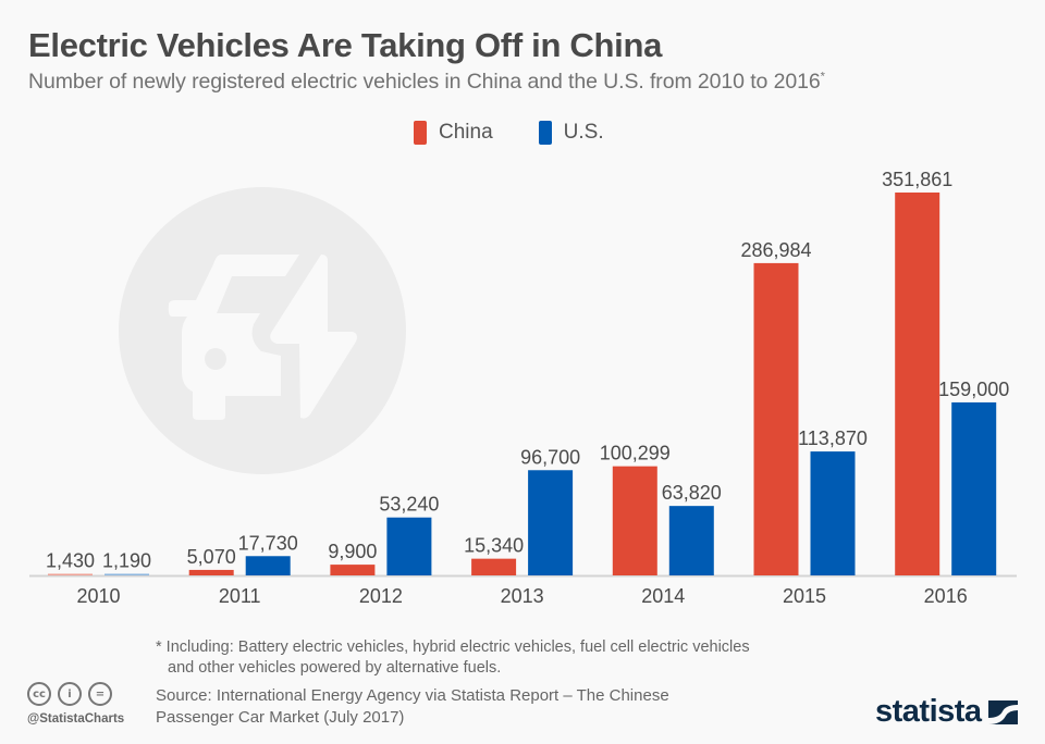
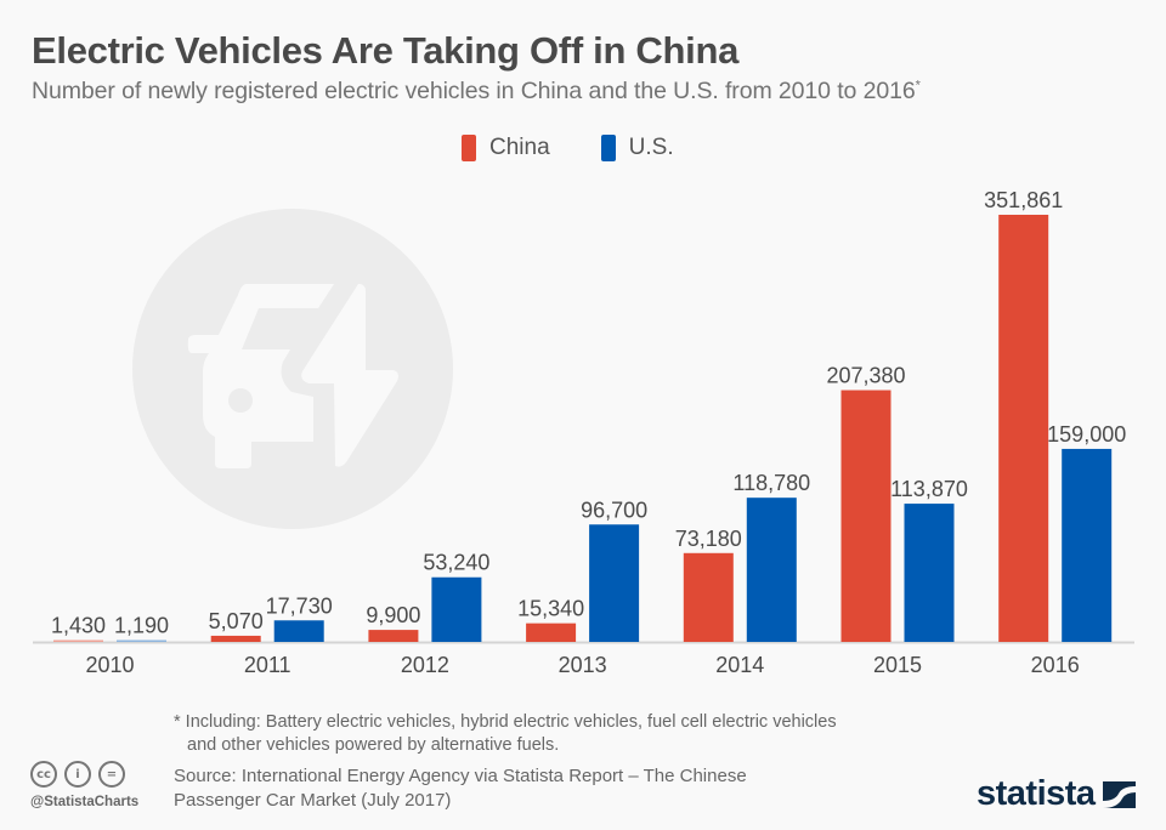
China/2014: 100,299 -> 73,180
U.S./2014: 63,820 -> 118,780
China/2015: 286,984 -> 207,380
